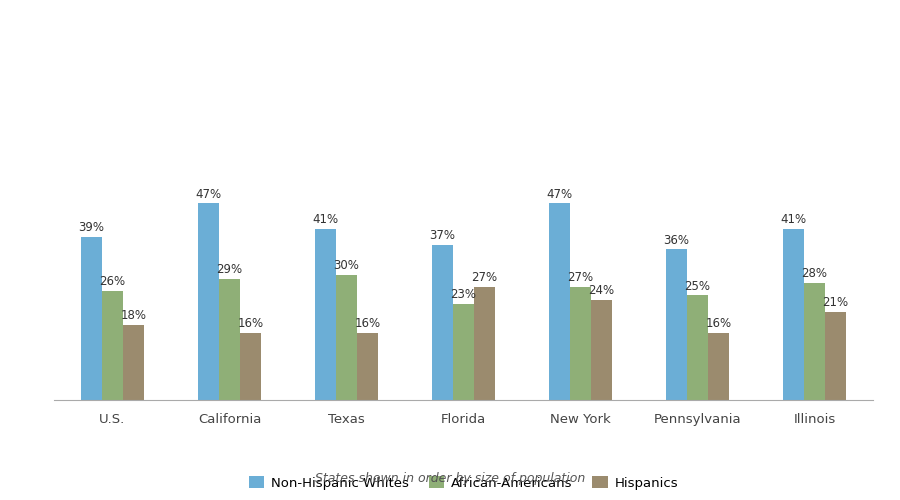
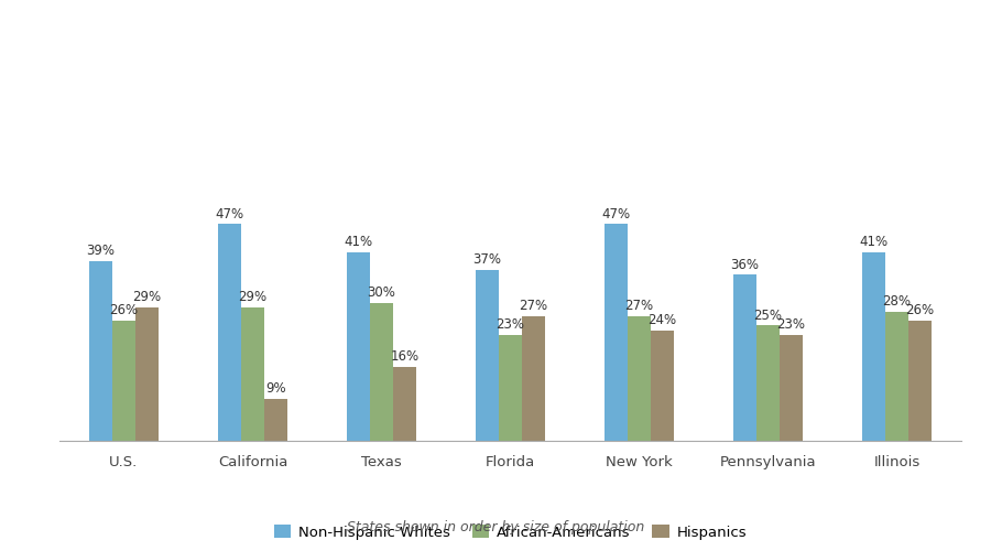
Hispanics/U.S.: 18% -> 29%
Hispanics/California: 16% -> 9%
Hispanics/Pennsylvania: 16% -> 23%
Hispanics/Illinois: 21% -> 26%
